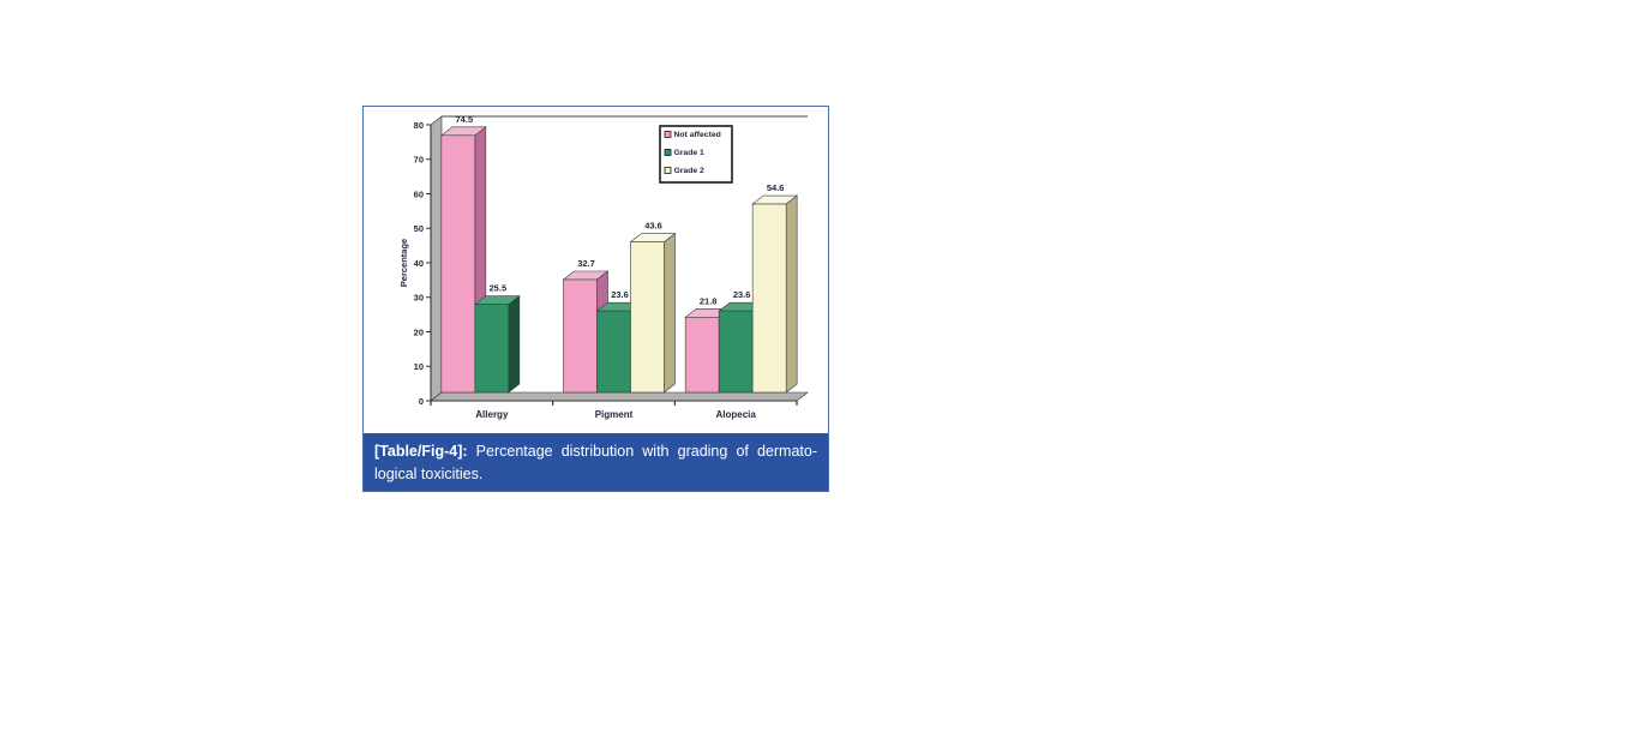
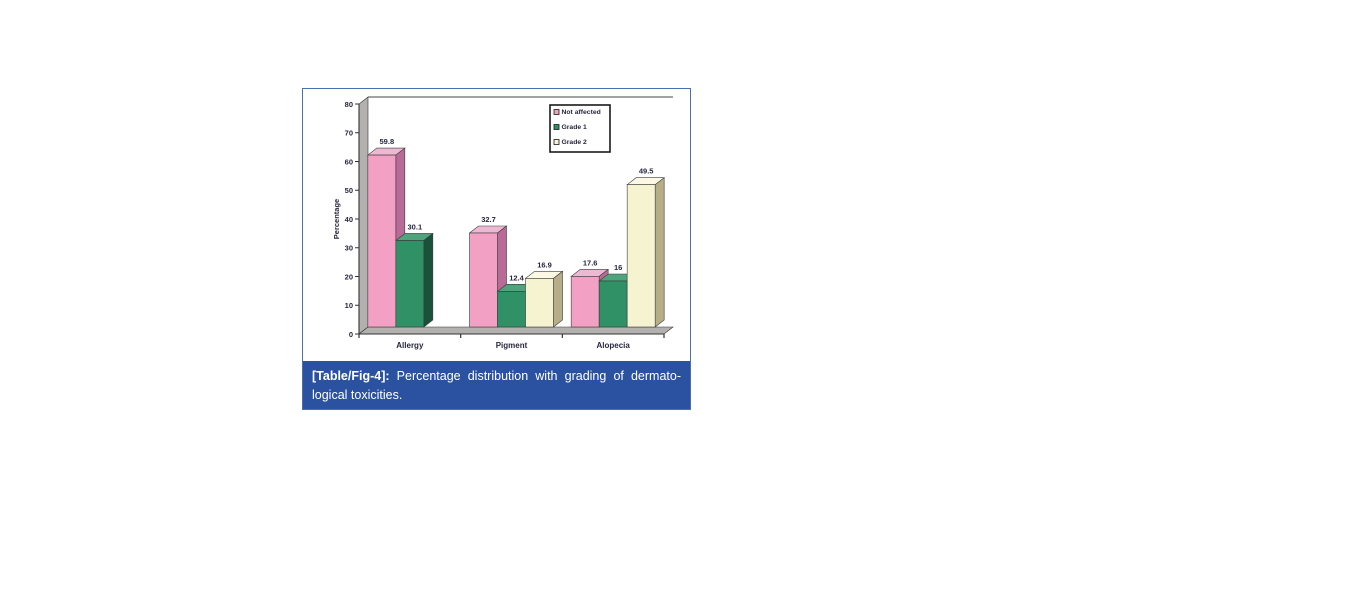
Not affected/Allergy: 74.5 -> 59.8
Grade 1/Allergy: 25.5 -> 30.1
Grade 1/Pigment: 23.6 -> 12.4
Grade 2/Pigment: 43.6 -> 16.9
Not affected/Alopecia: 21.8 -> 17.6
Grade 1/Alopecia: 23.6 -> 16
Grade 2/Alopecia: 54.6 -> 49.5
